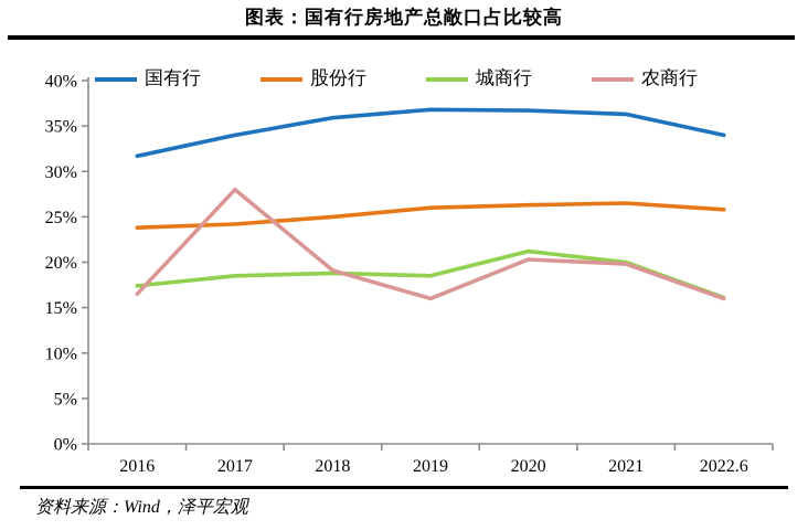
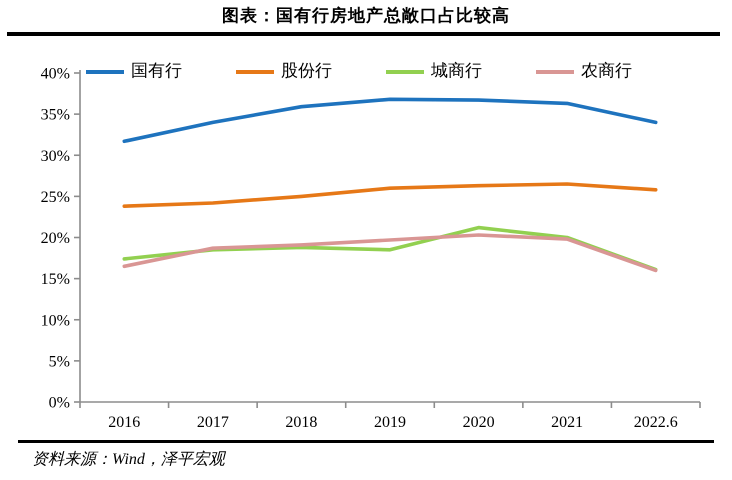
农商行/2017: 28% -> 19%
农商行/2019: 16% -> 20%
